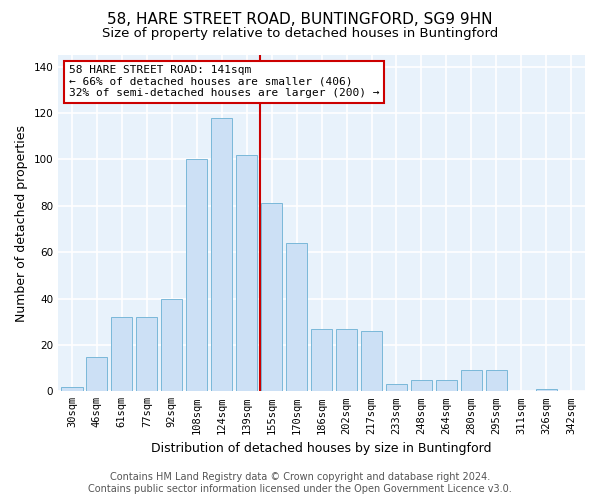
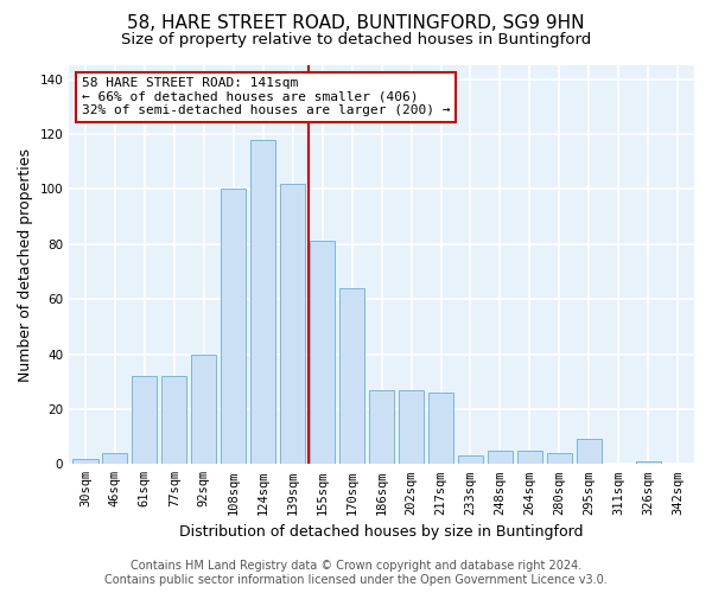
46sqm: 15 -> 4
280sqm: 9 -> 4
